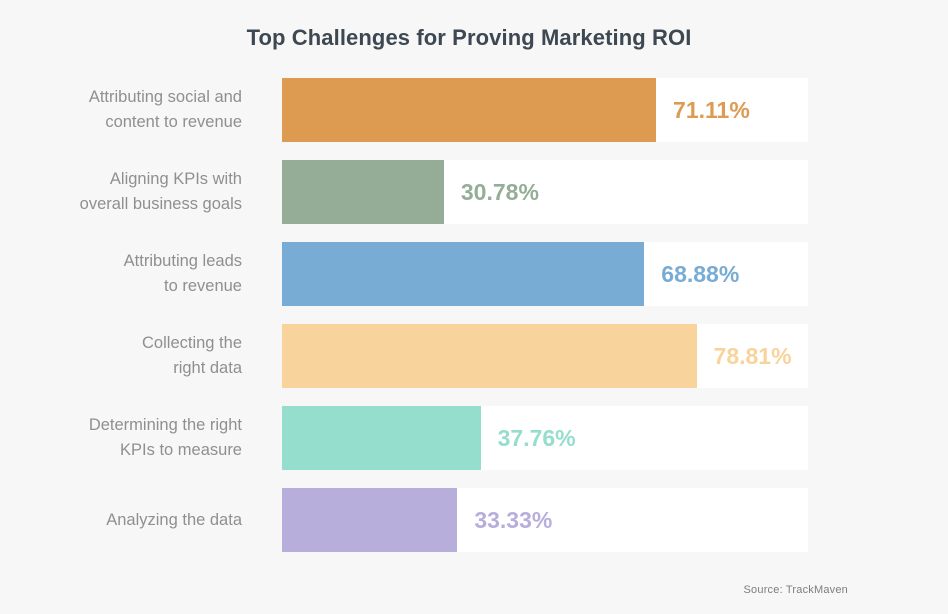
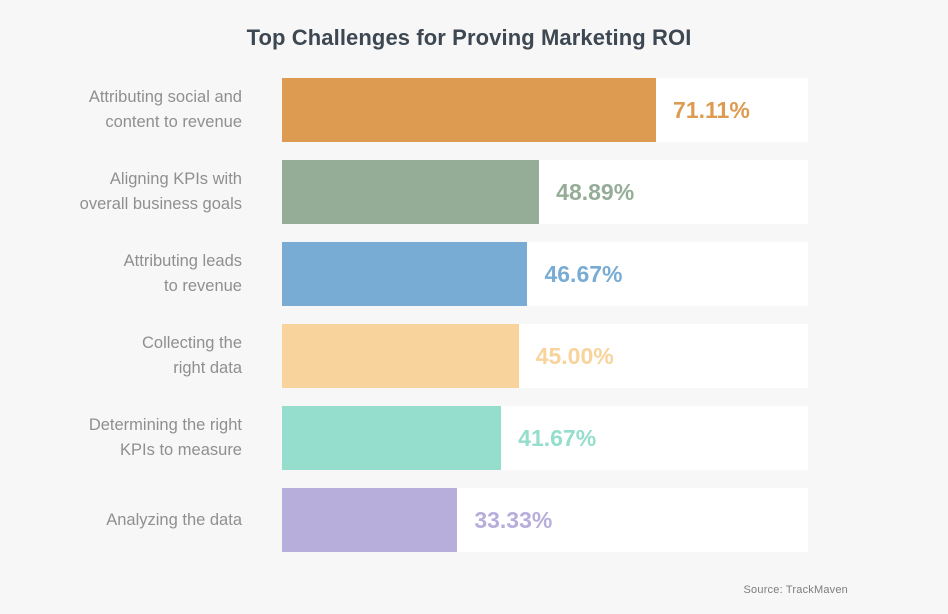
Aligning KPIs with overall business goals: 30.78% -> 48.89%
Attributing leads to revenue: 68.88% -> 46.67%
Collecting the right data: 78.81% -> 45.00%
Determining the right KPIs to measure: 37.76% -> 41.67%
